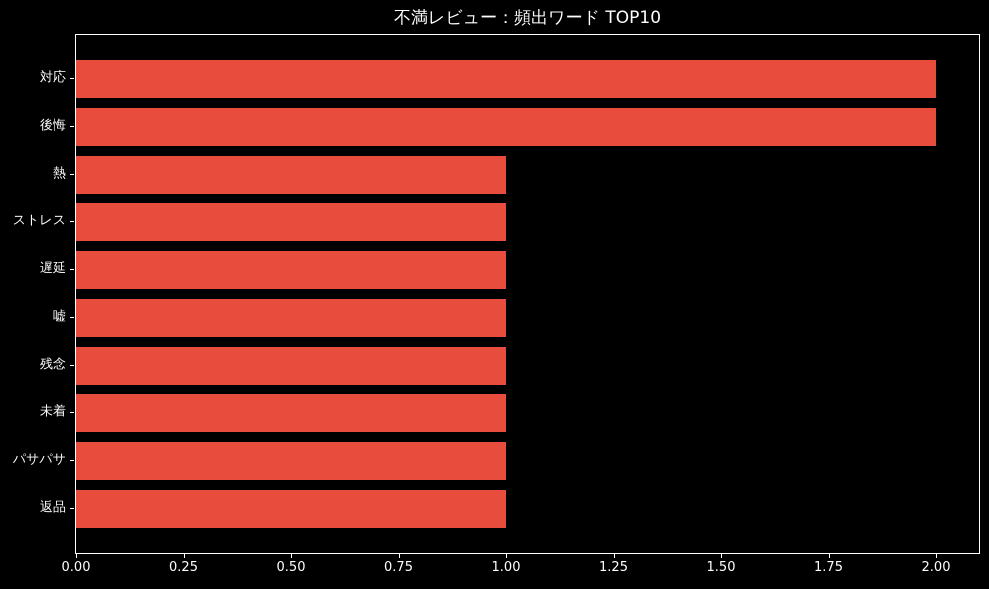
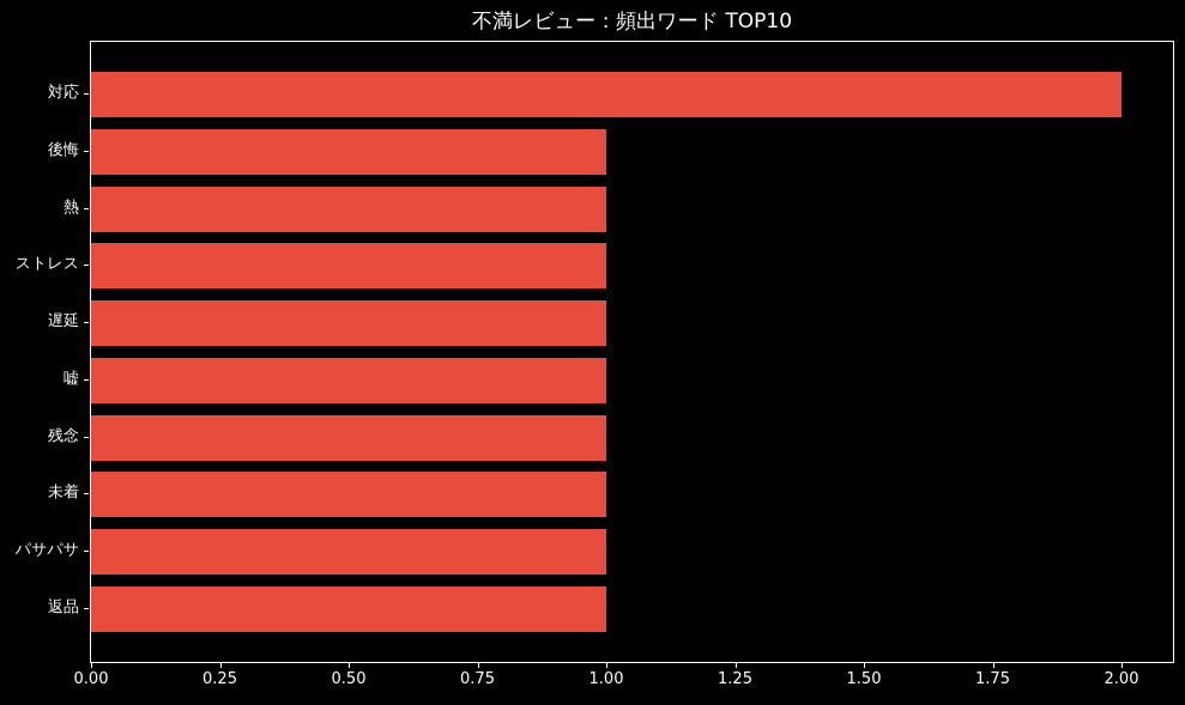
後悔: 2 -> 1
